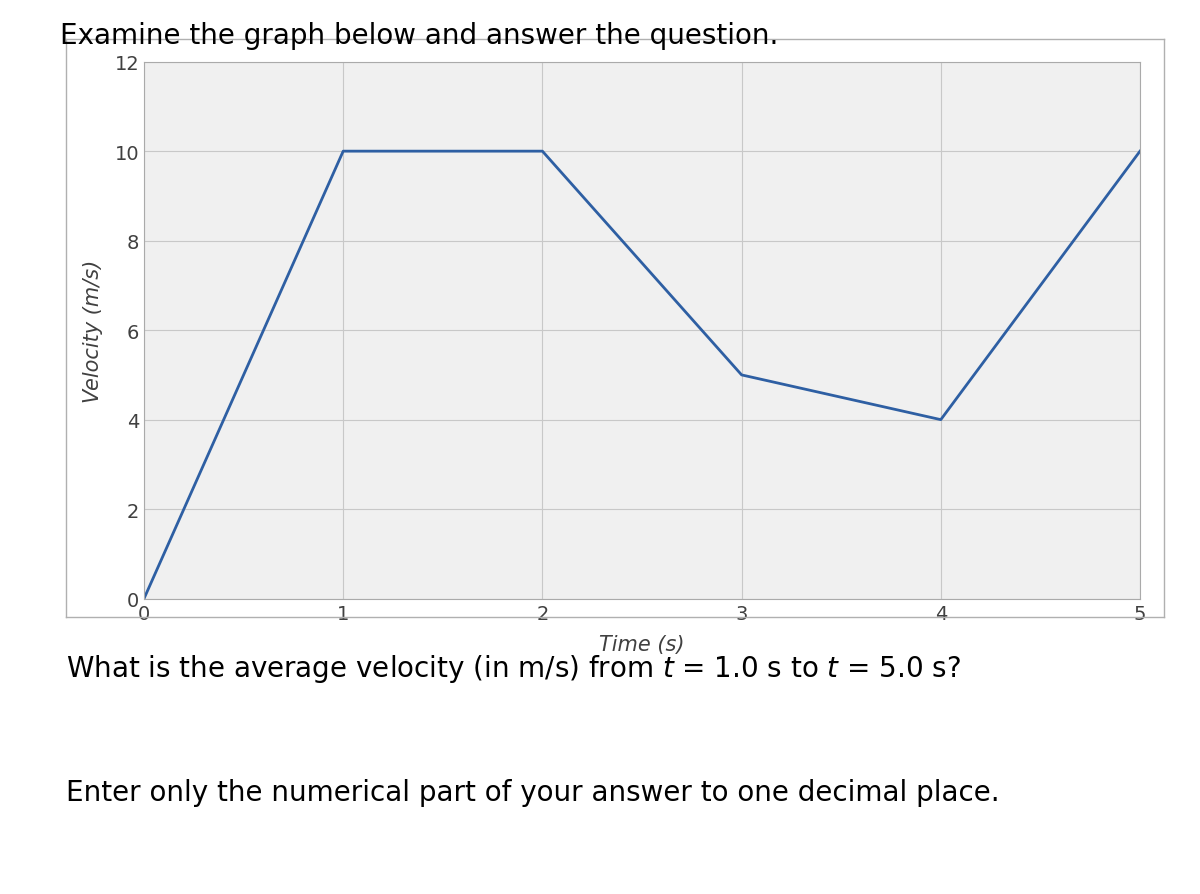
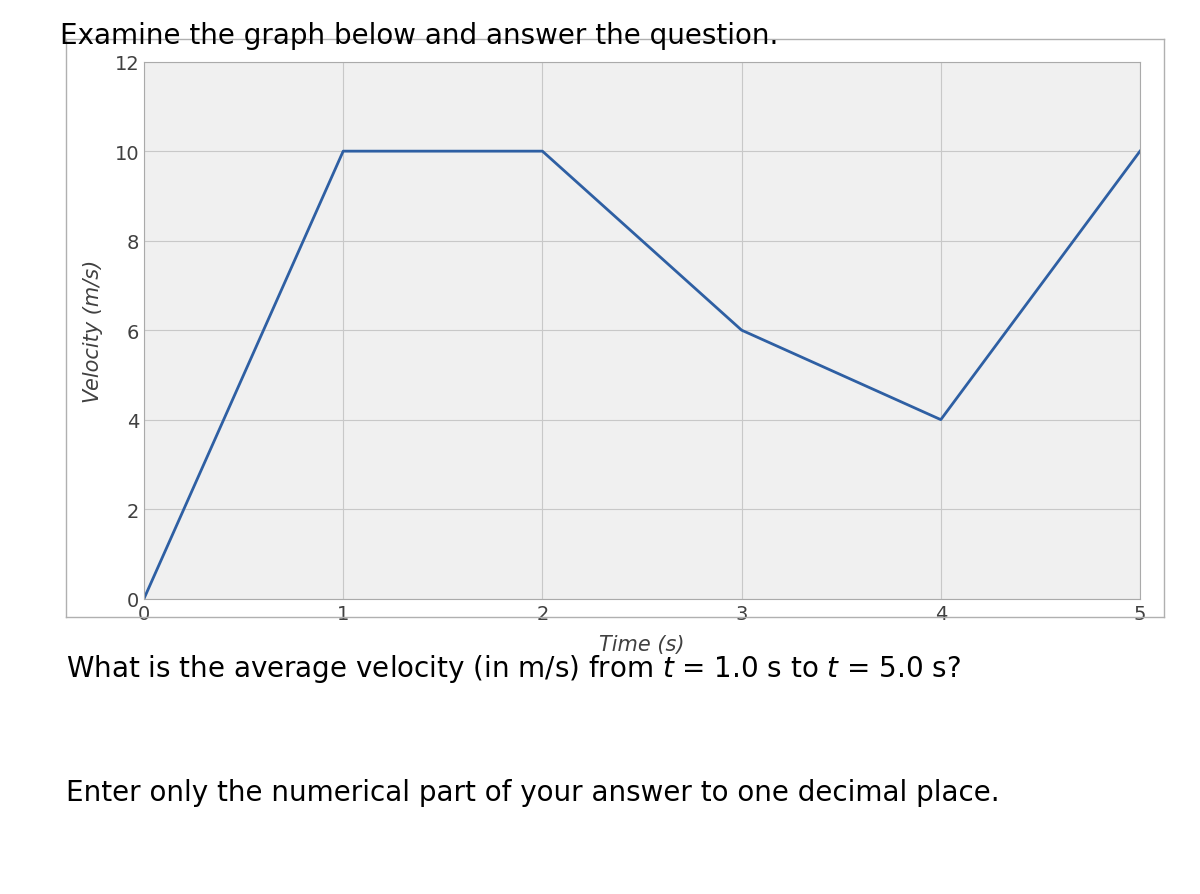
3: 5 -> 6
